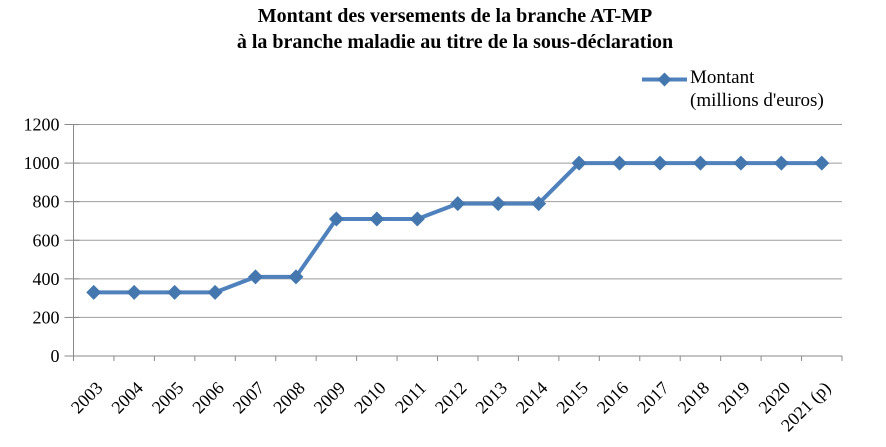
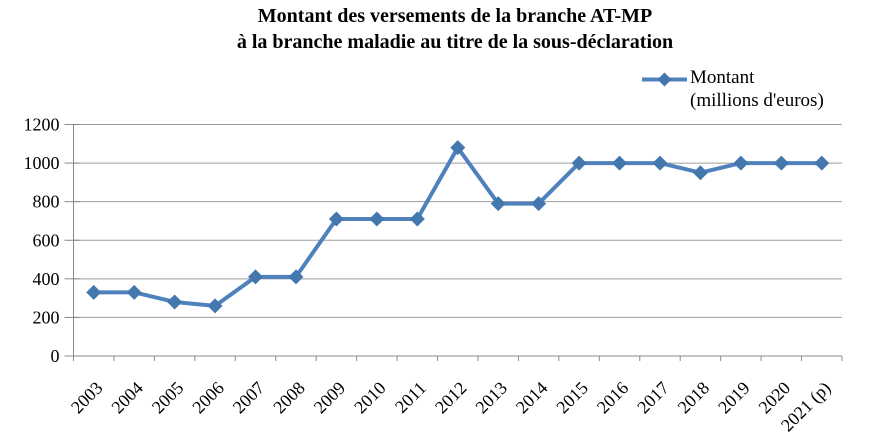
2005: 330 -> 280
2006: 330 -> 260
2012: 790 -> 1080
2018: 1000 -> 950
